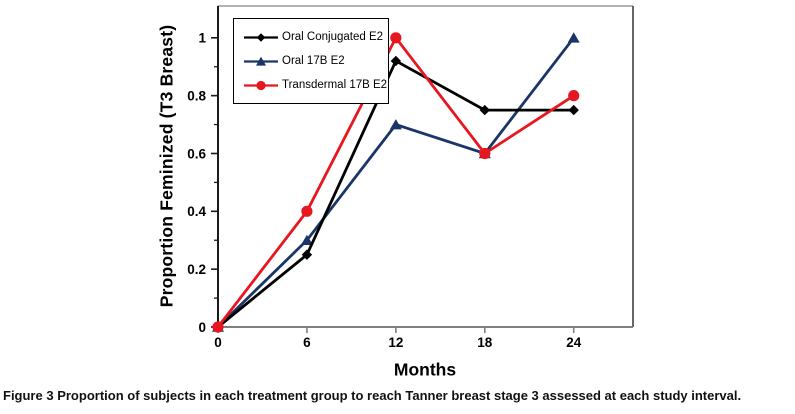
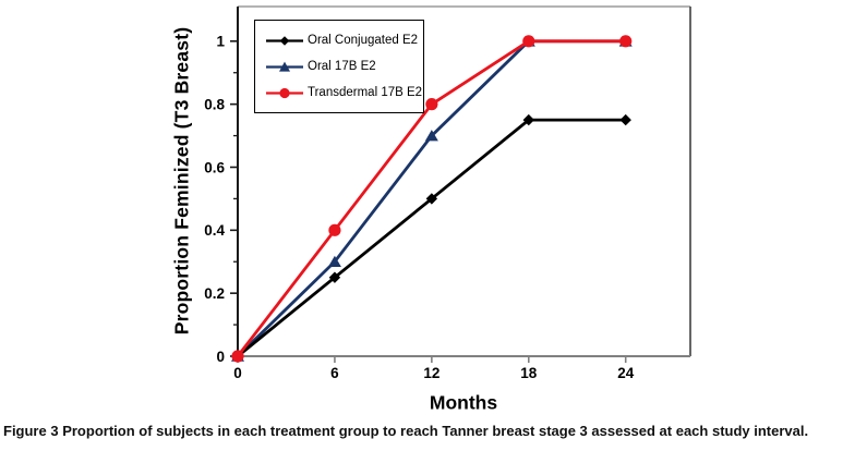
Oral Conjugated E2/12: 0.92 -> 0.50
Transdermal 17B E2/12: 1.0 -> 0.8
Oral 17B E2/18: 0.6 -> 1.0
Transdermal 17B E2/18: 0.6 -> 1.0
Transdermal 17B E2/24: 0.8 -> 1.0
